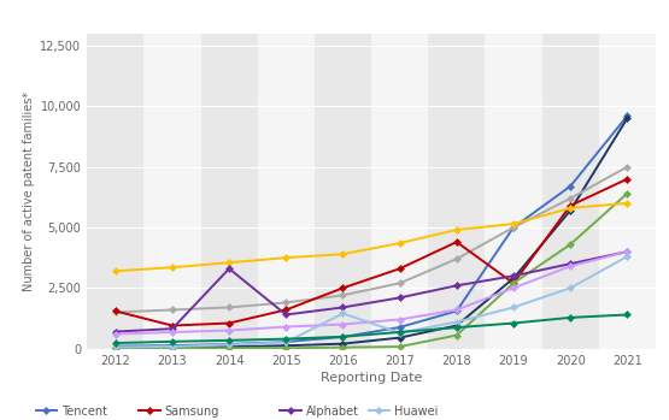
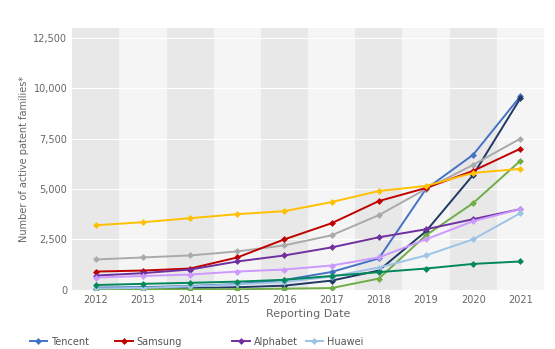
Samsung/2012: 1,550 -> 900
Alphabet/2014: 3,300 -> 1,000
Huawei/2016: 1,450 -> 380
Samsung/2019: 2,700 -> 5,050
